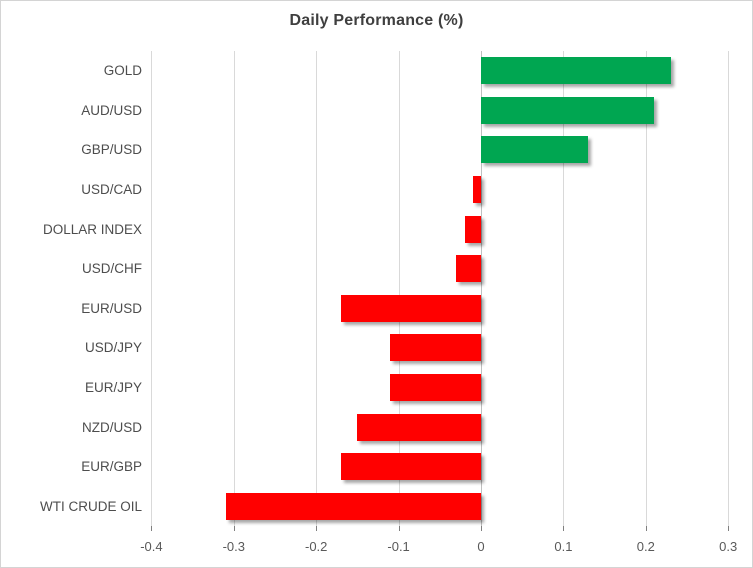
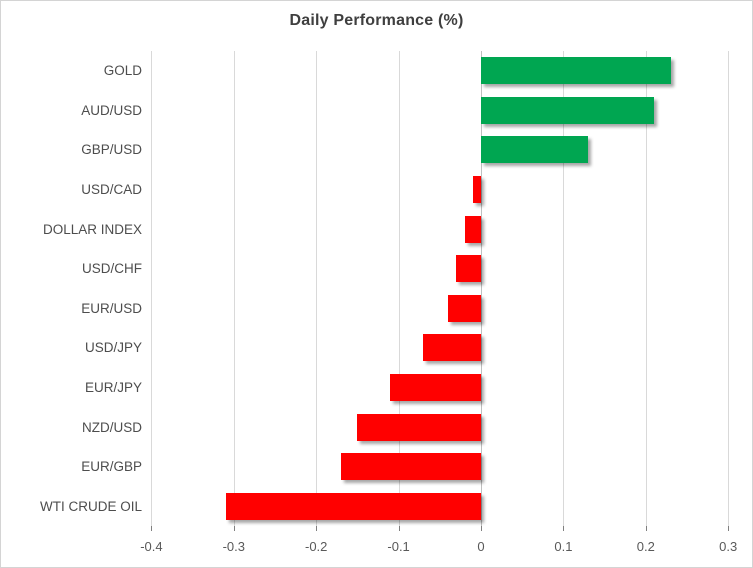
EUR/USD: -0.17 -> -0.04
USD/JPY: -0.11 -> -0.07
